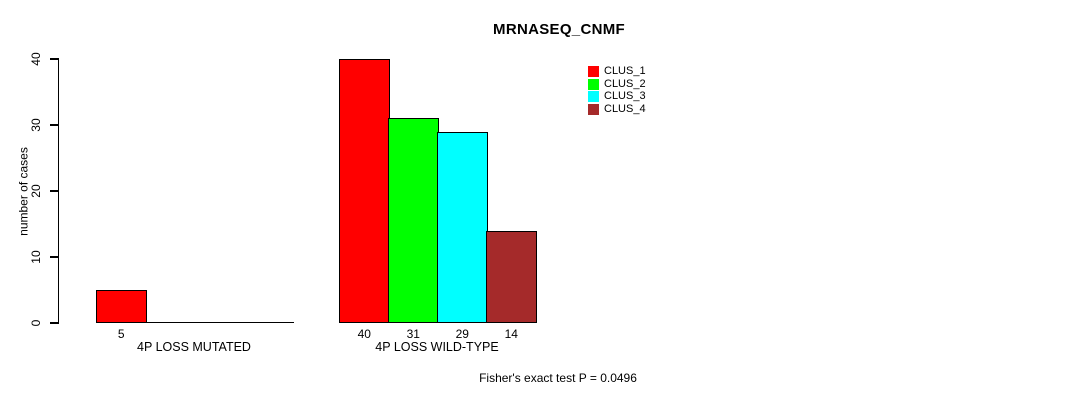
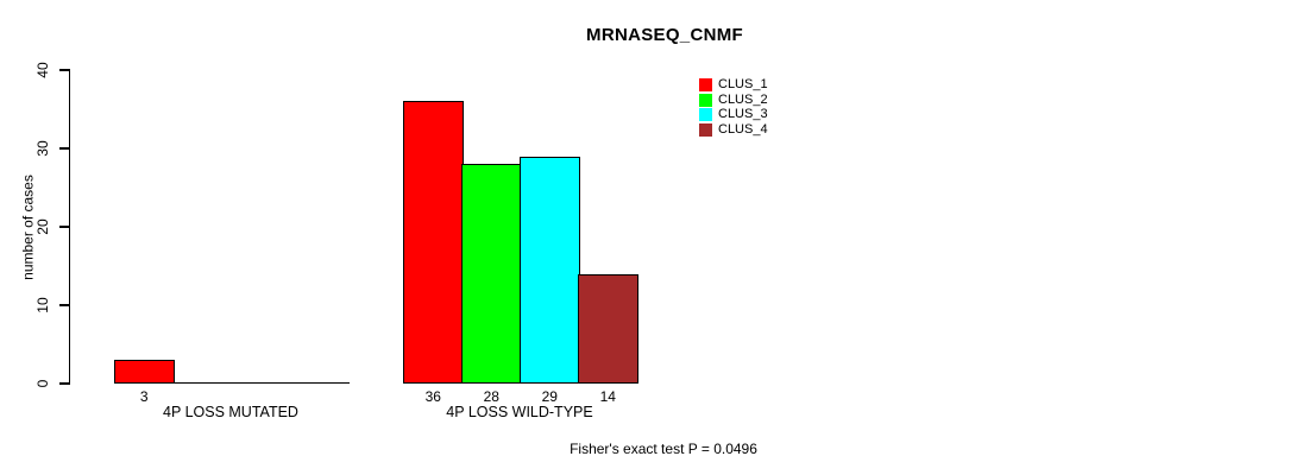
CLUS_1/4P LOSS MUTATED: 5 -> 3
CLUS_1/4P LOSS WILD-TYPE: 40 -> 36
CLUS_2/4P LOSS WILD-TYPE: 31 -> 28
